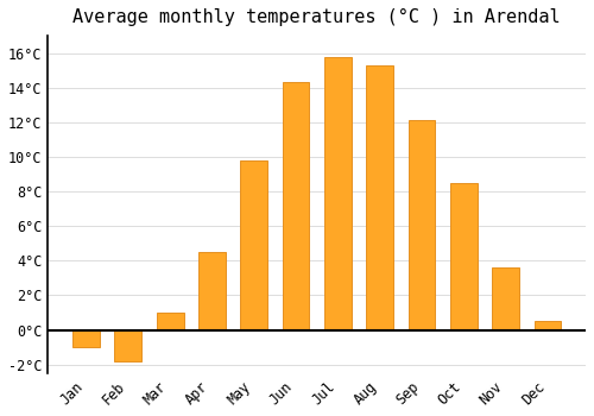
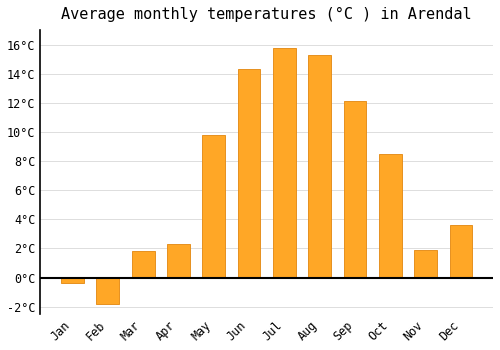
Jan: -1.0°C -> -0.4°C
Mar: 1.0°C -> 1.8°C
Apr: 4.5°C -> 2.3°C
Nov: 3.6°C -> 1.9°C
Dec: 0.5°C -> 3.6°C
